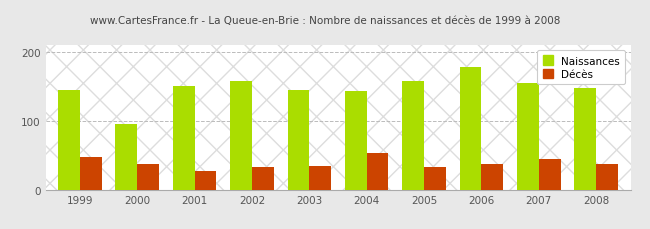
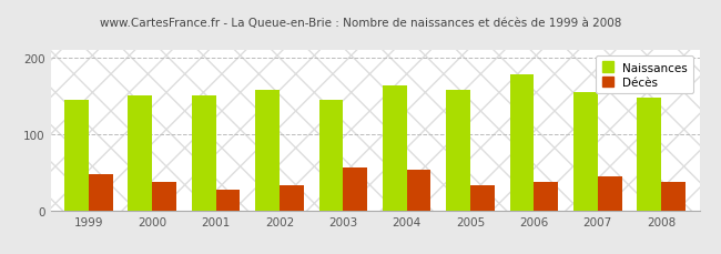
Naissances/2000: 96 -> 150
Décès/2003: 34 -> 57
Naissances/2004: 144 -> 163
